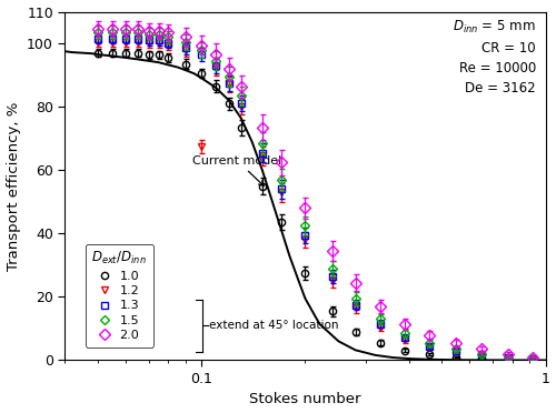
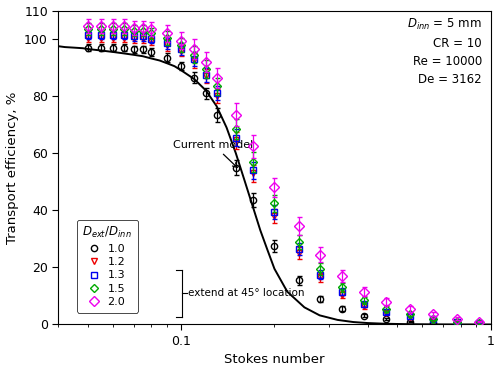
1.2/0.1: 67.5 -> 96.0
